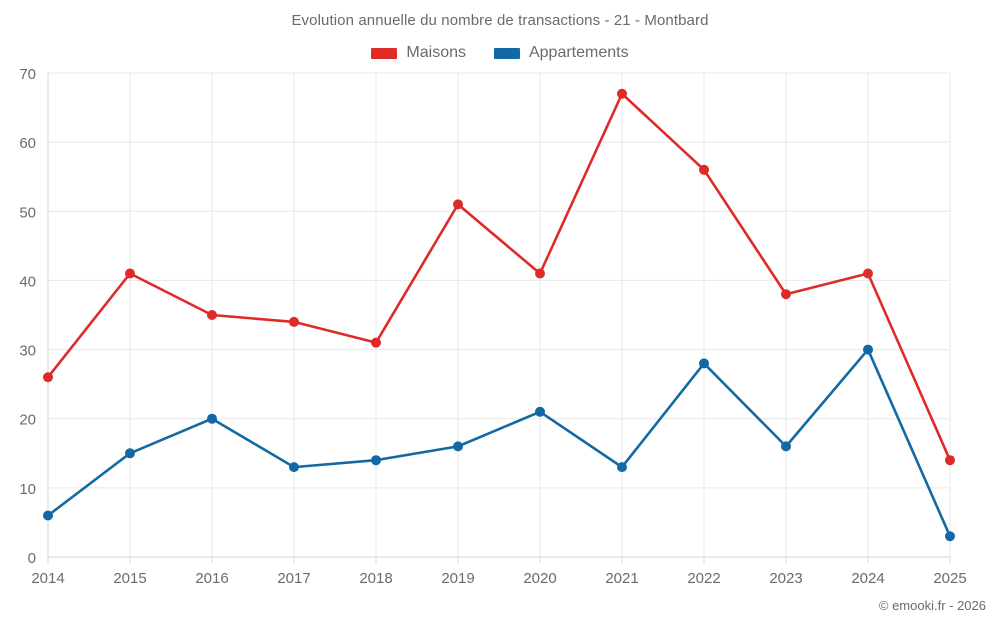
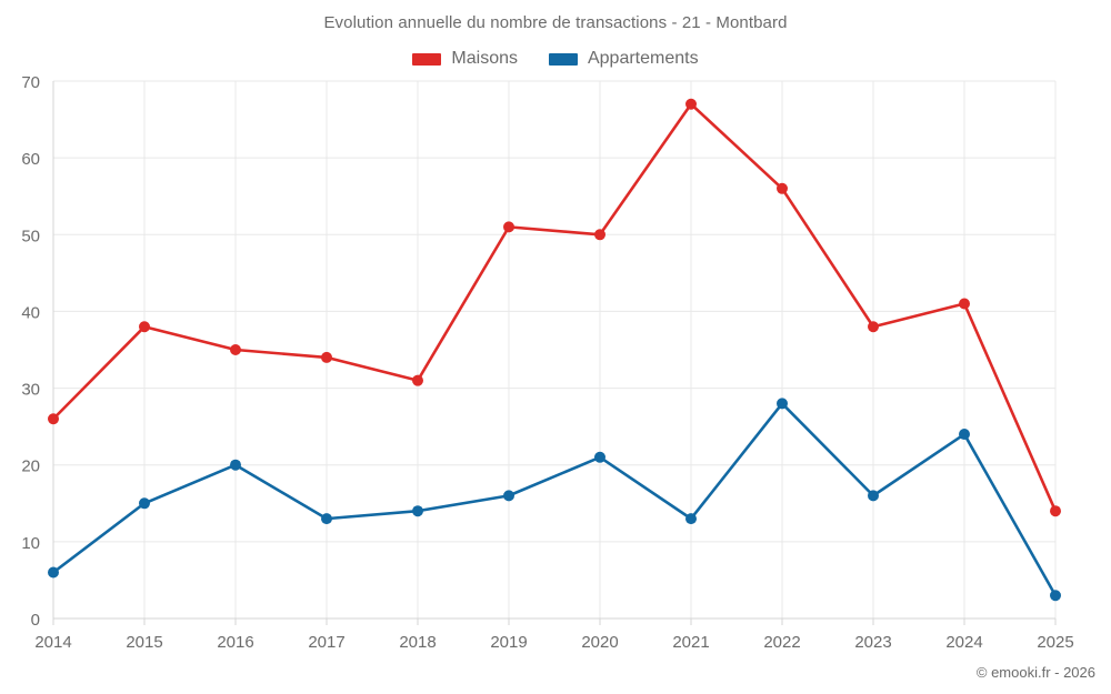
Maisons/2015: 41 -> 38
Maisons/2020: 41 -> 50
Appartements/2024: 30 -> 24
